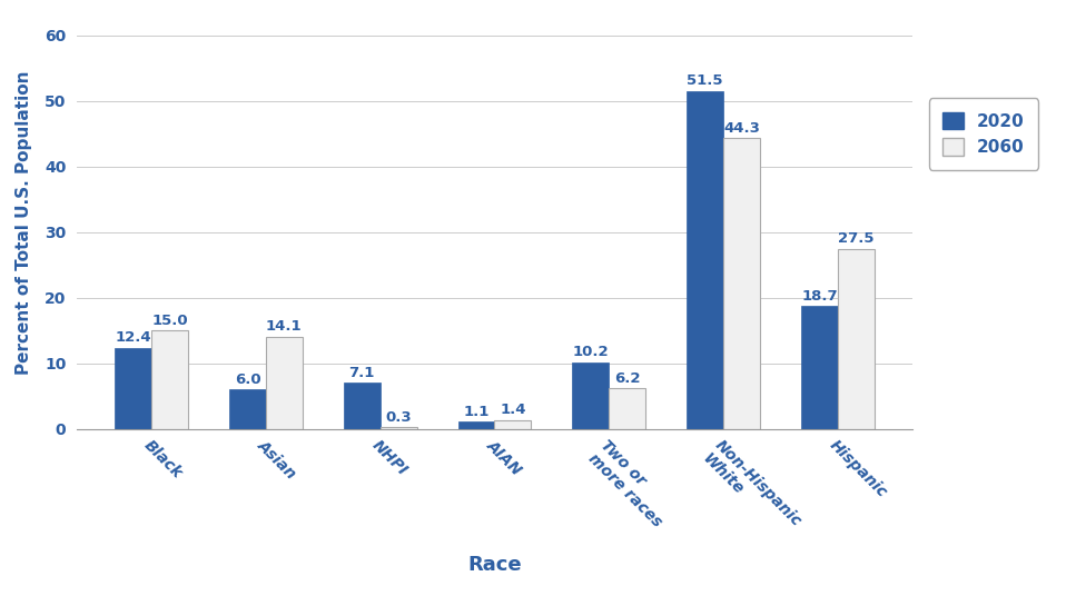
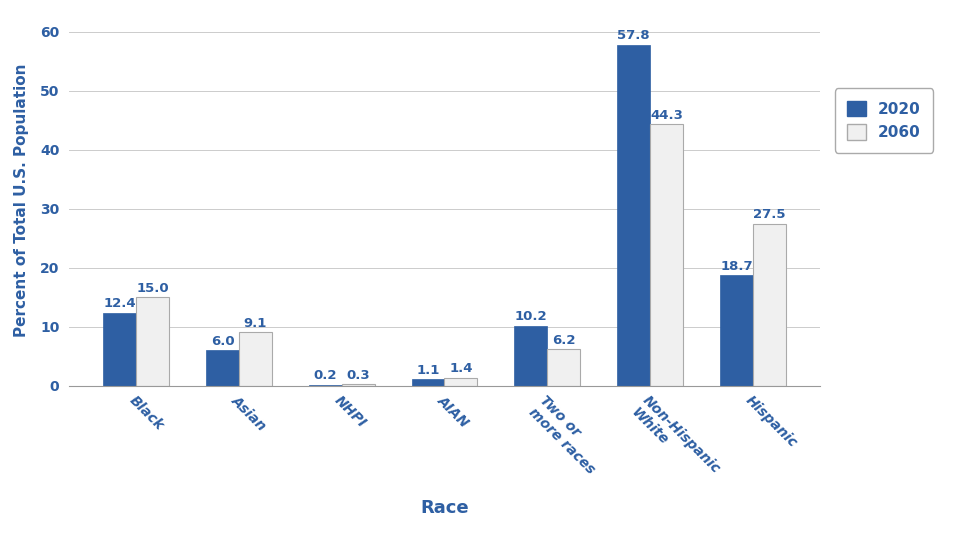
2060/Asian: 14.1 -> 9.1
2020/NHPI: 7.1 -> 0.2
2020/Non-Hispanic White: 51.5 -> 57.8
